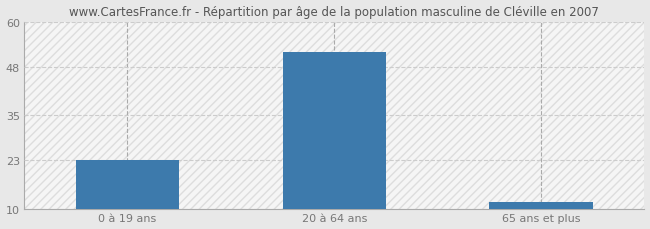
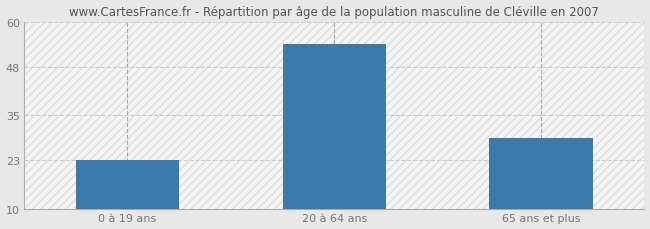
20 à 64 ans: 52 -> 54
65 ans et plus: 12 -> 29
